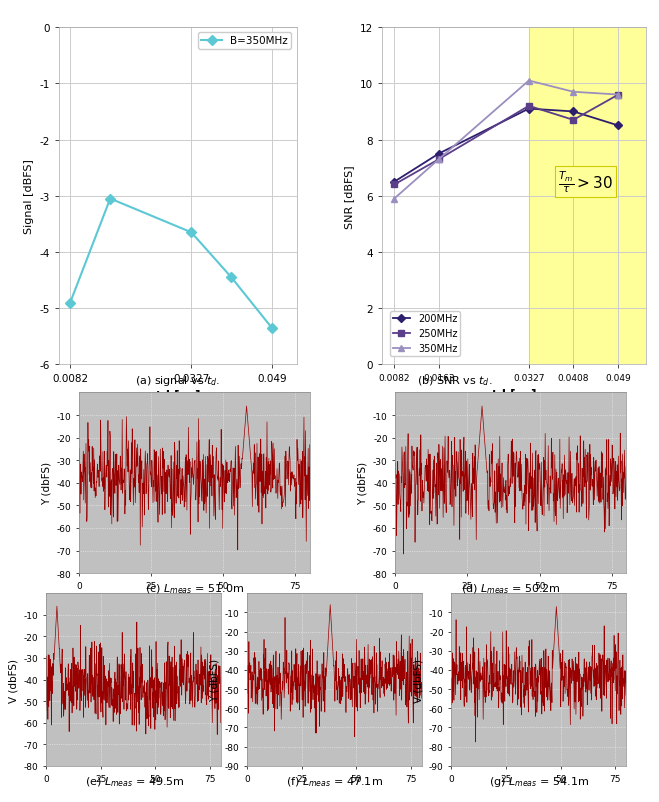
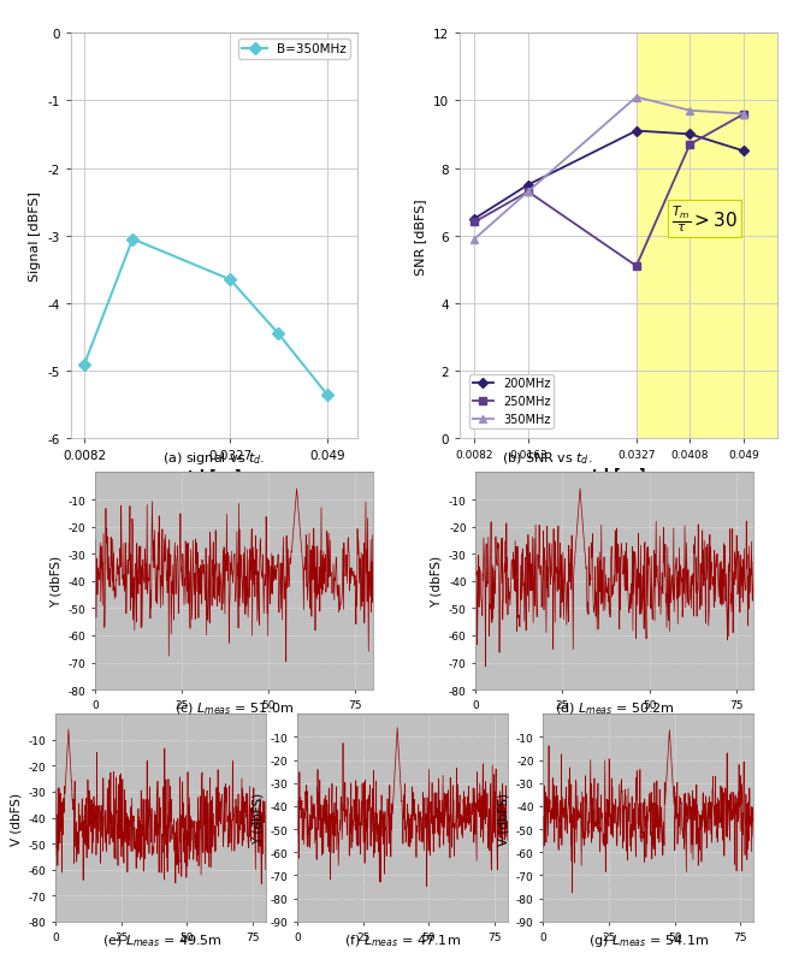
250MHz/0.0327: 9.2 -> 5.1
